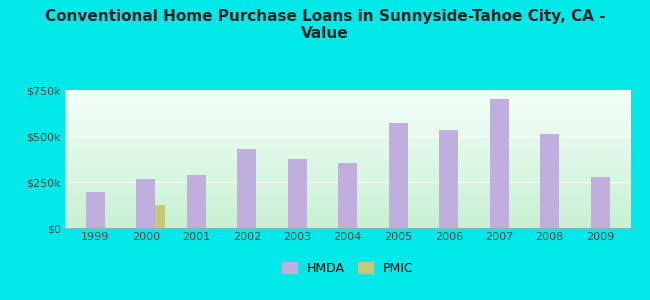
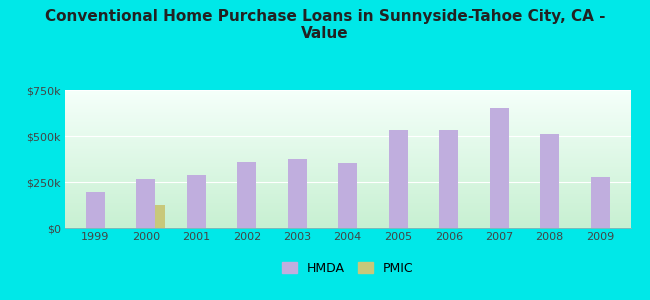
HMDA/2002: $430k -> $360k
HMDA/2005: $570k -> $540k
HMDA/2007: $700k -> $650k
